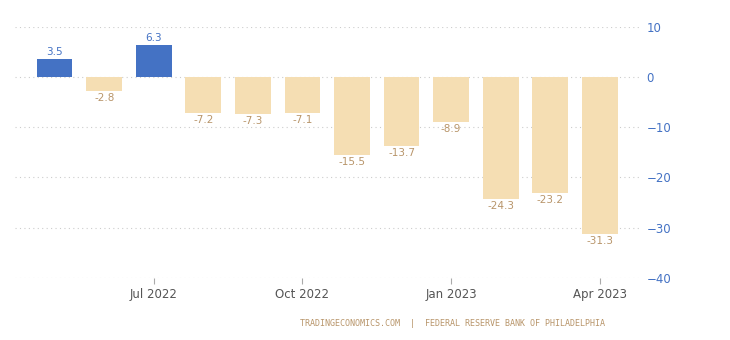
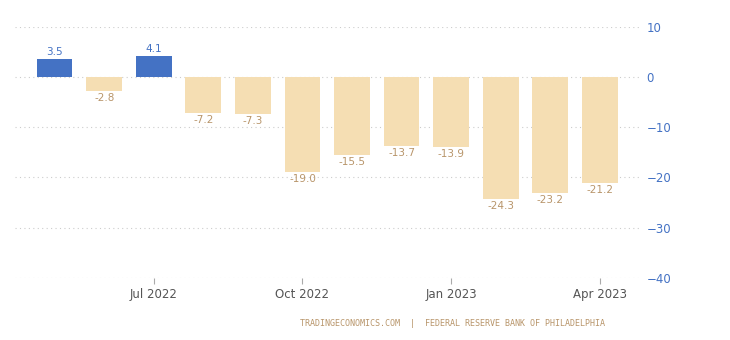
Jul 2022: 6.3 -> 4.1
Oct 2022: -7.1 -> -19.0
Jan 2023: -8.9 -> -13.9
Apr 2023: -31.3 -> -21.2
